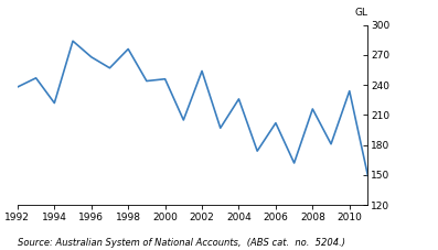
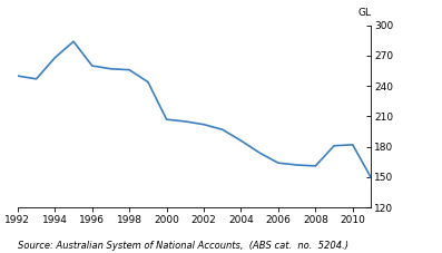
1992: 238 -> 250
1994: 222 -> 268
1996: 268 -> 260
1998: 276 -> 256
2000: 246 -> 207
2002: 254 -> 202
2004: 226 -> 186
2006: 202 -> 164
2008: 216 -> 161
2010: 234 -> 182
